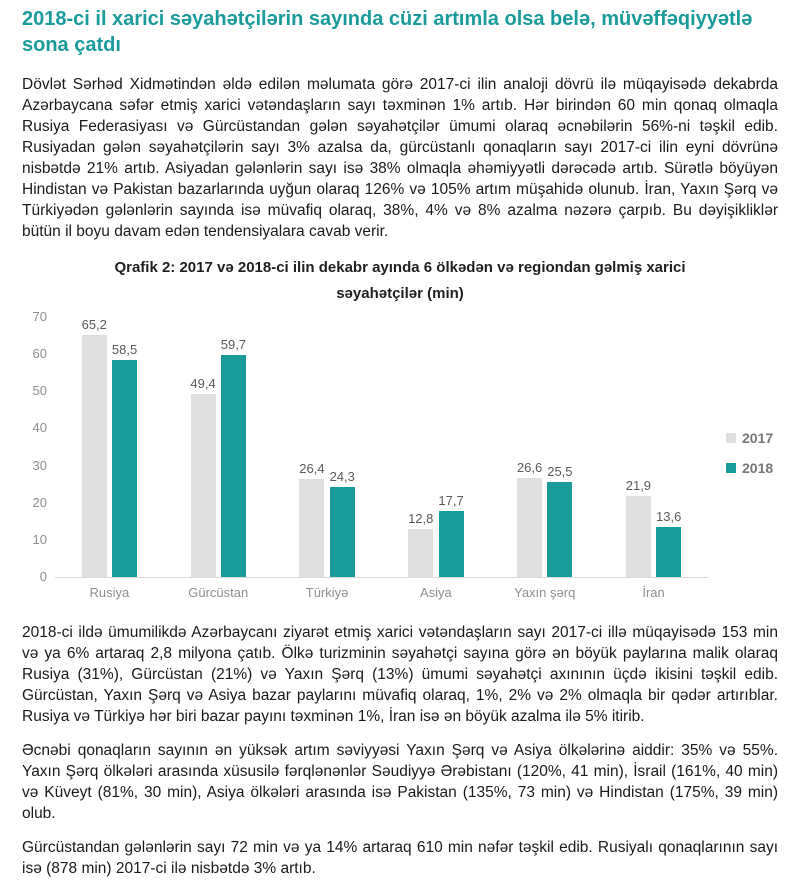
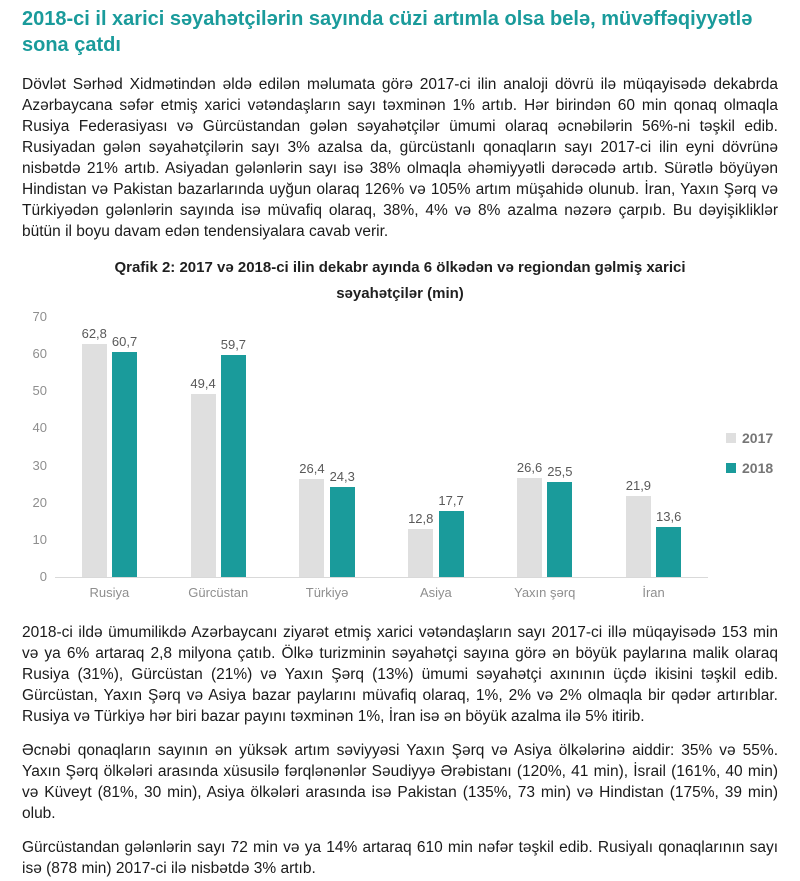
2017/Rusiya: 65,2 -> 62,8
2018/Rusiya: 58,5 -> 60,7
